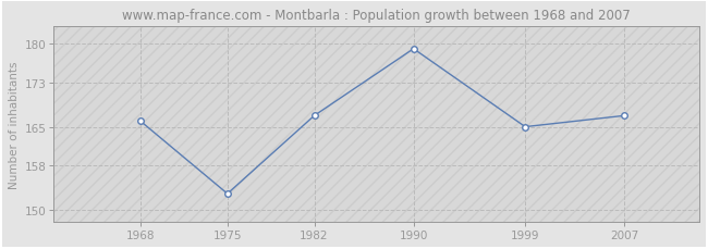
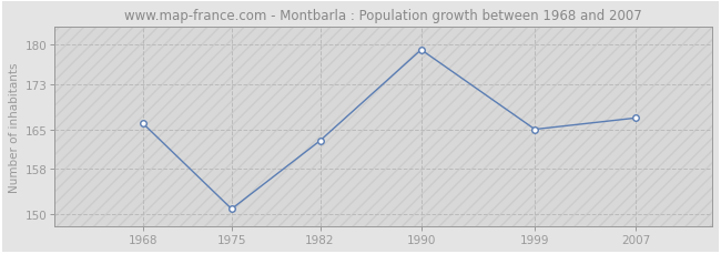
1975: 153 -> 151
1982: 167 -> 163
